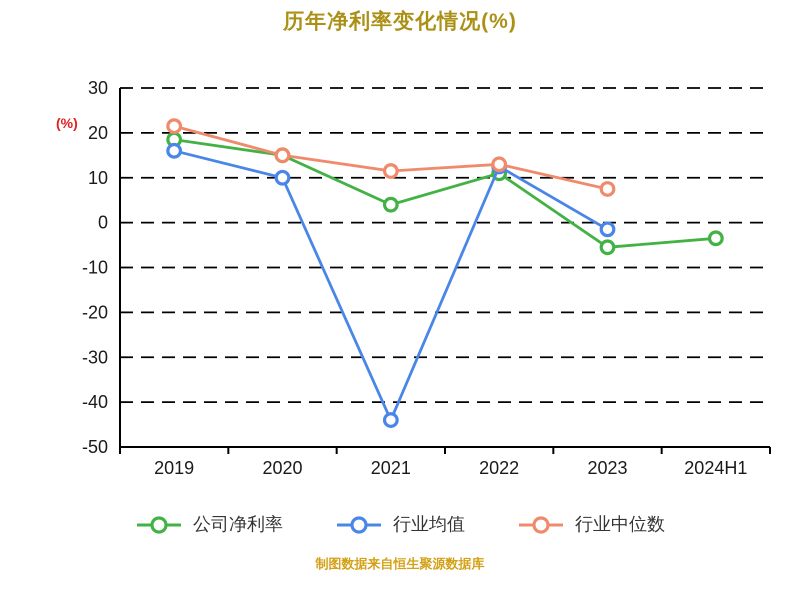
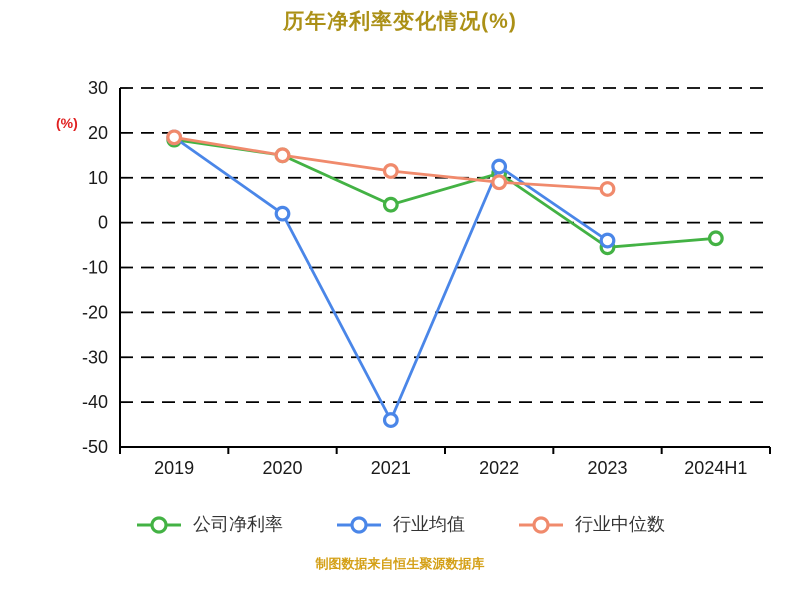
行业均值/2019: 16 -> 19
行业中位数/2019: 22 -> 19
行业均值/2020: 10 -> 2
行业中位数/2022: 13 -> 9
行业均值/2023: -2 -> -4
